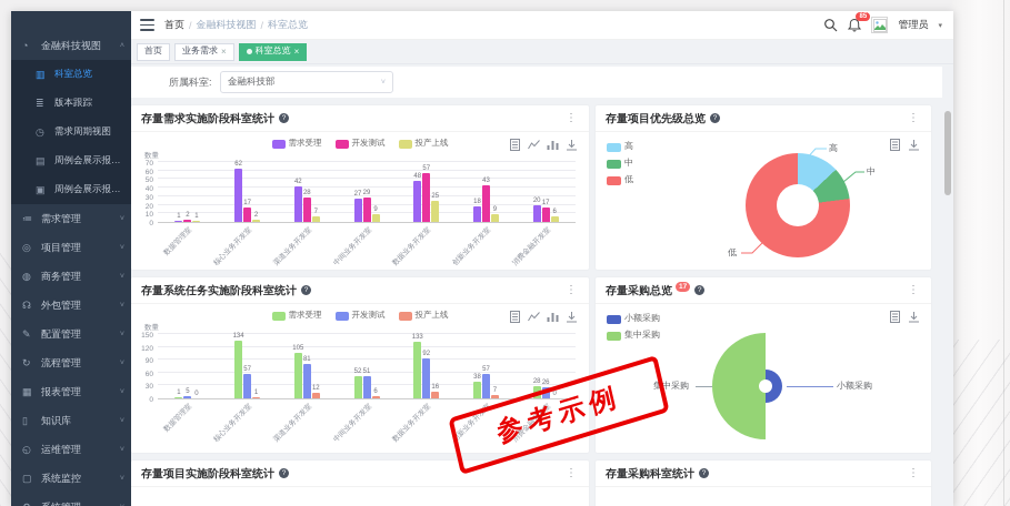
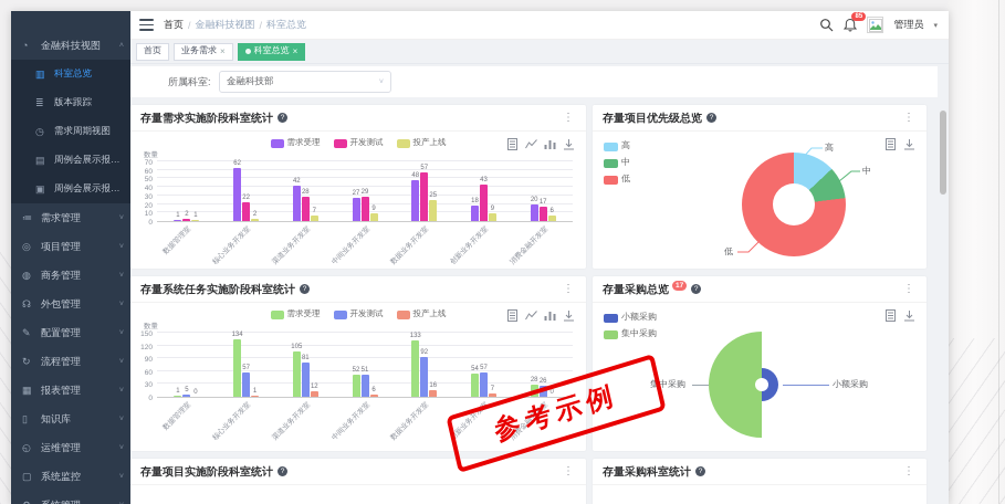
存量需求实施阶段科室统计/开发测试/核心业务开发室: 17 -> 22
存量系统任务实施阶段科室统计/需求受理/创新业务开发室: 38 -> 54
